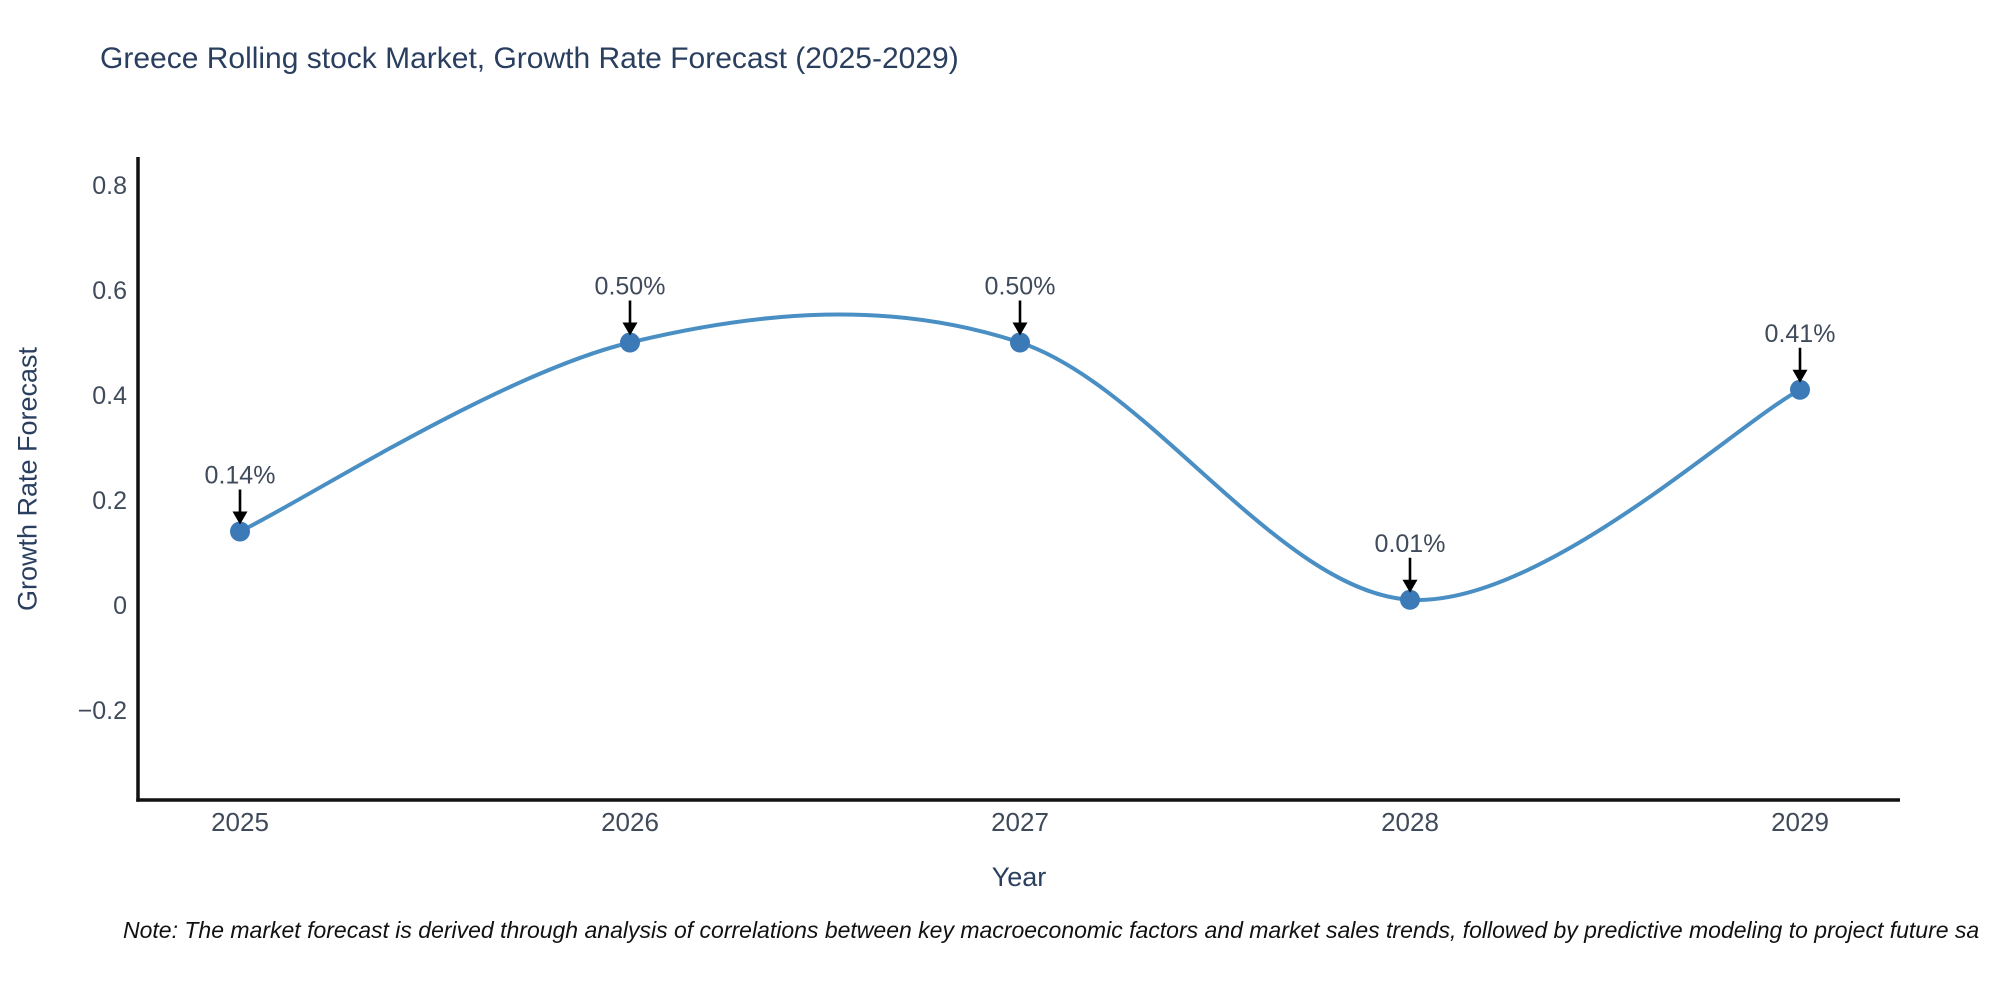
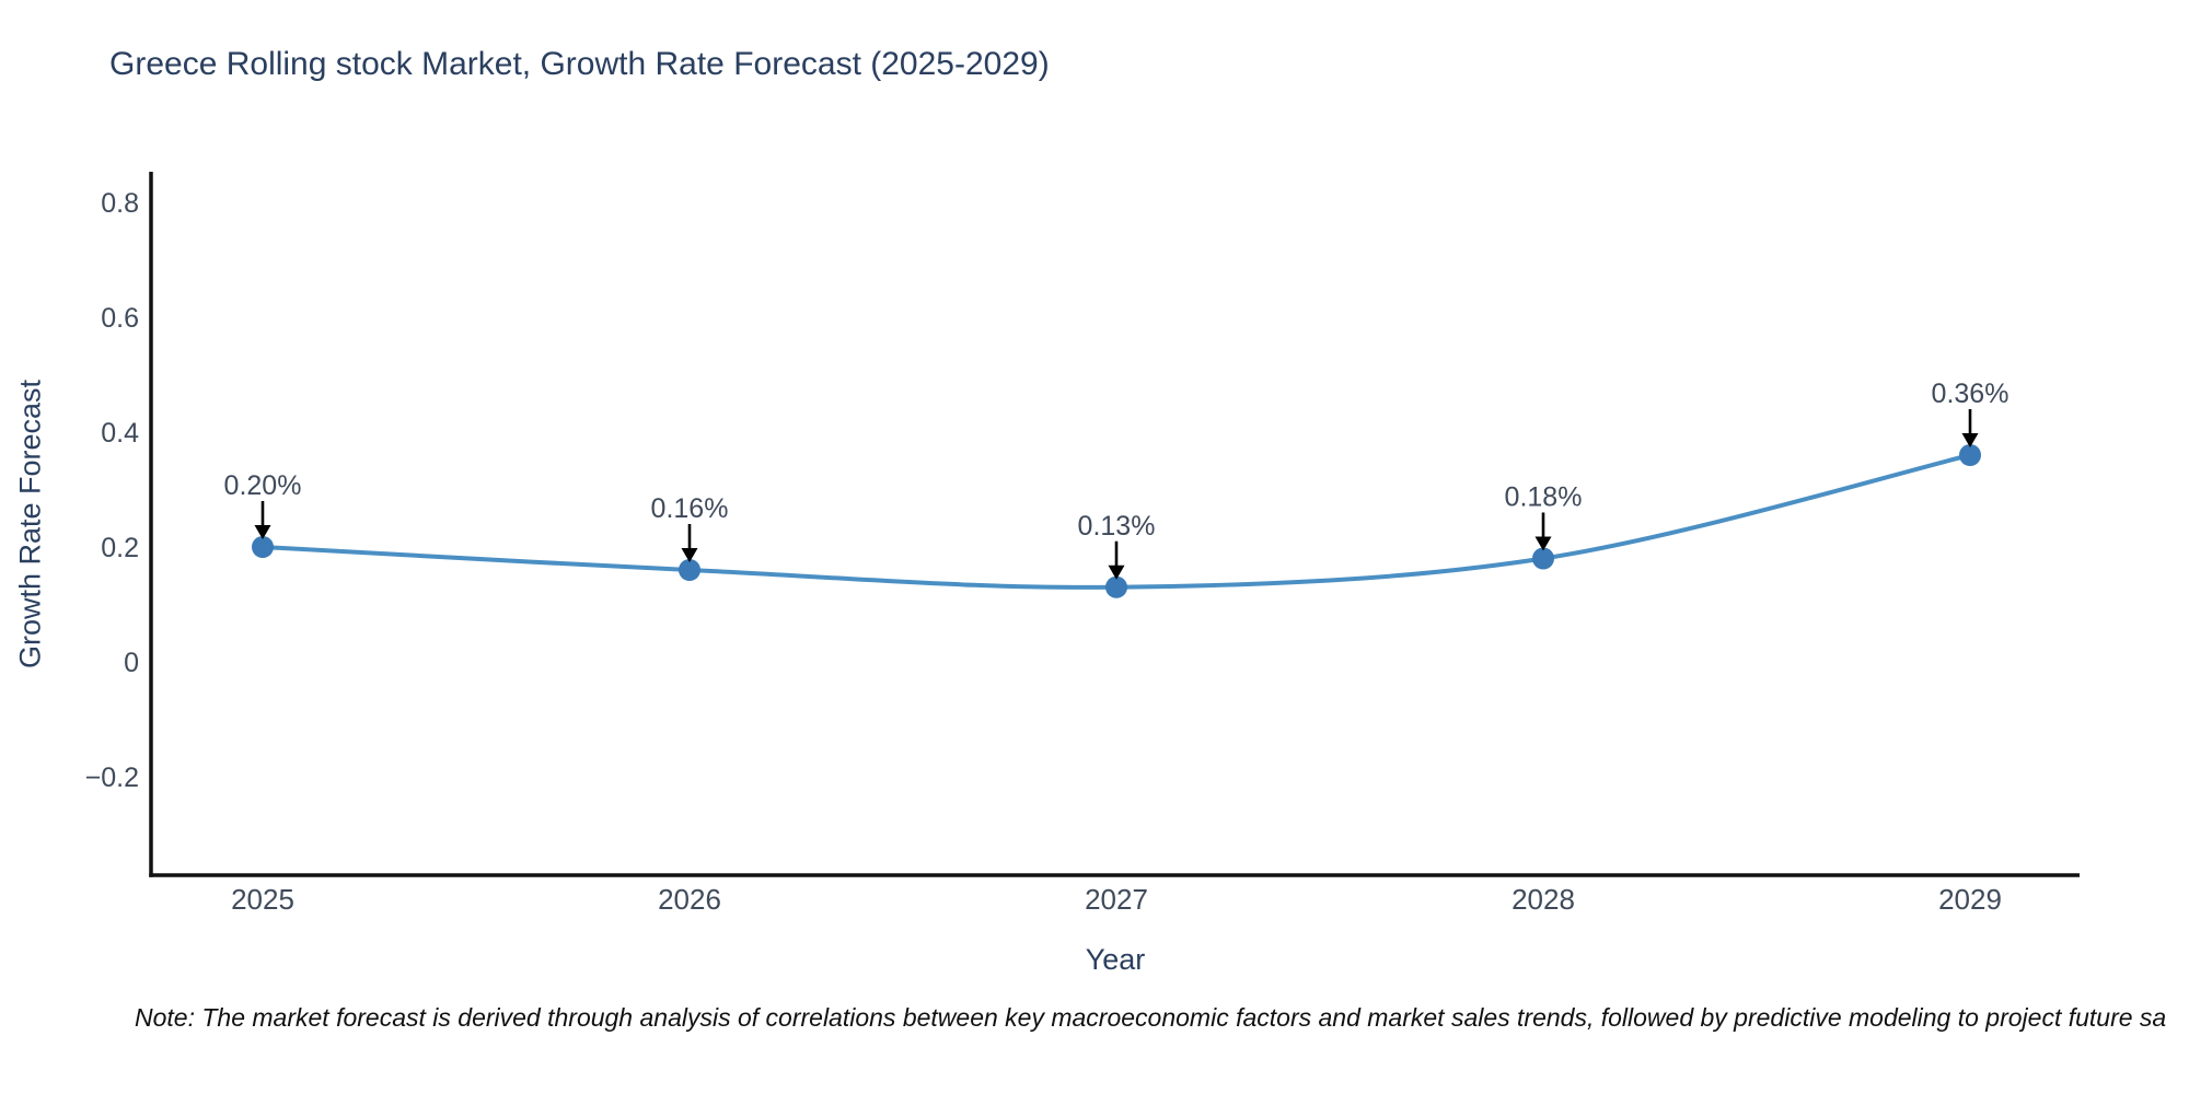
2025: 0.14% -> 0.20%
2026: 0.50% -> 0.16%
2027: 0.50% -> 0.13%
2028: 0.01% -> 0.18%
2029: 0.41% -> 0.36%
